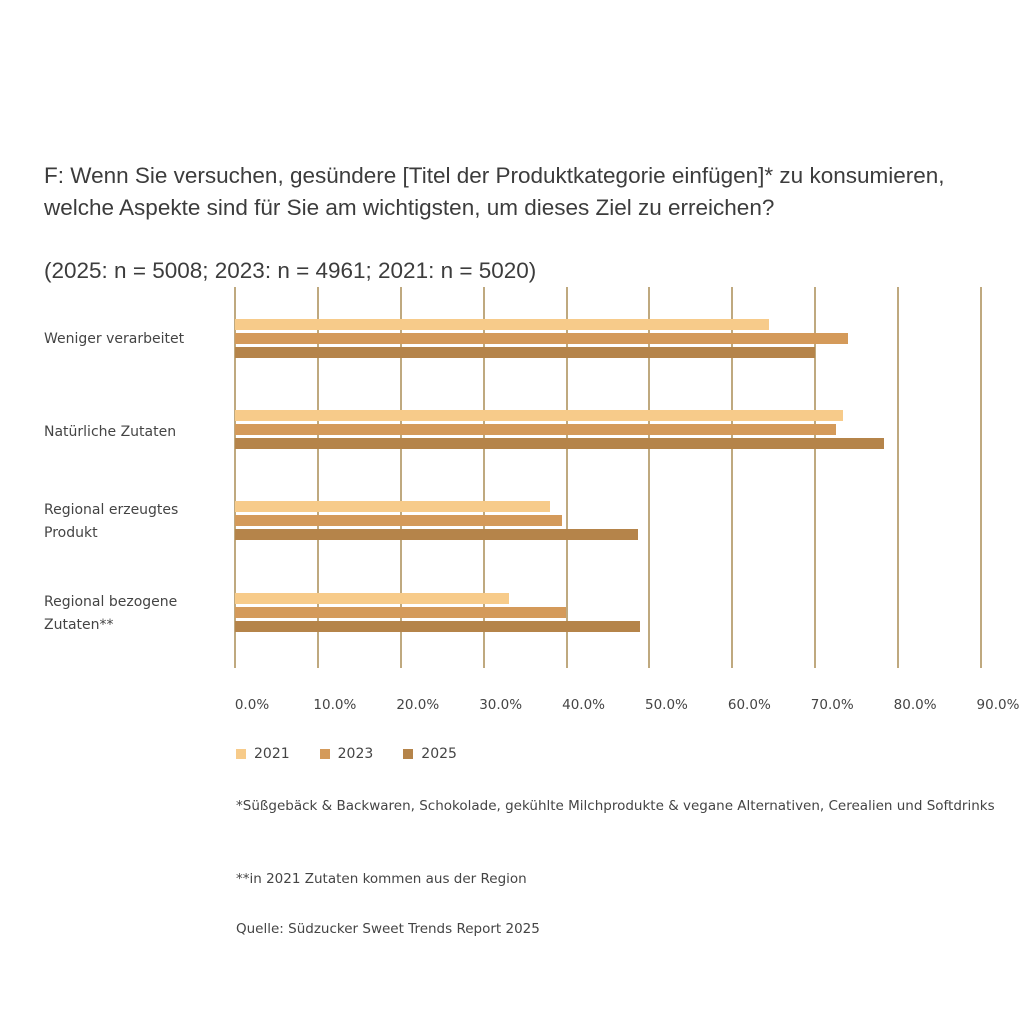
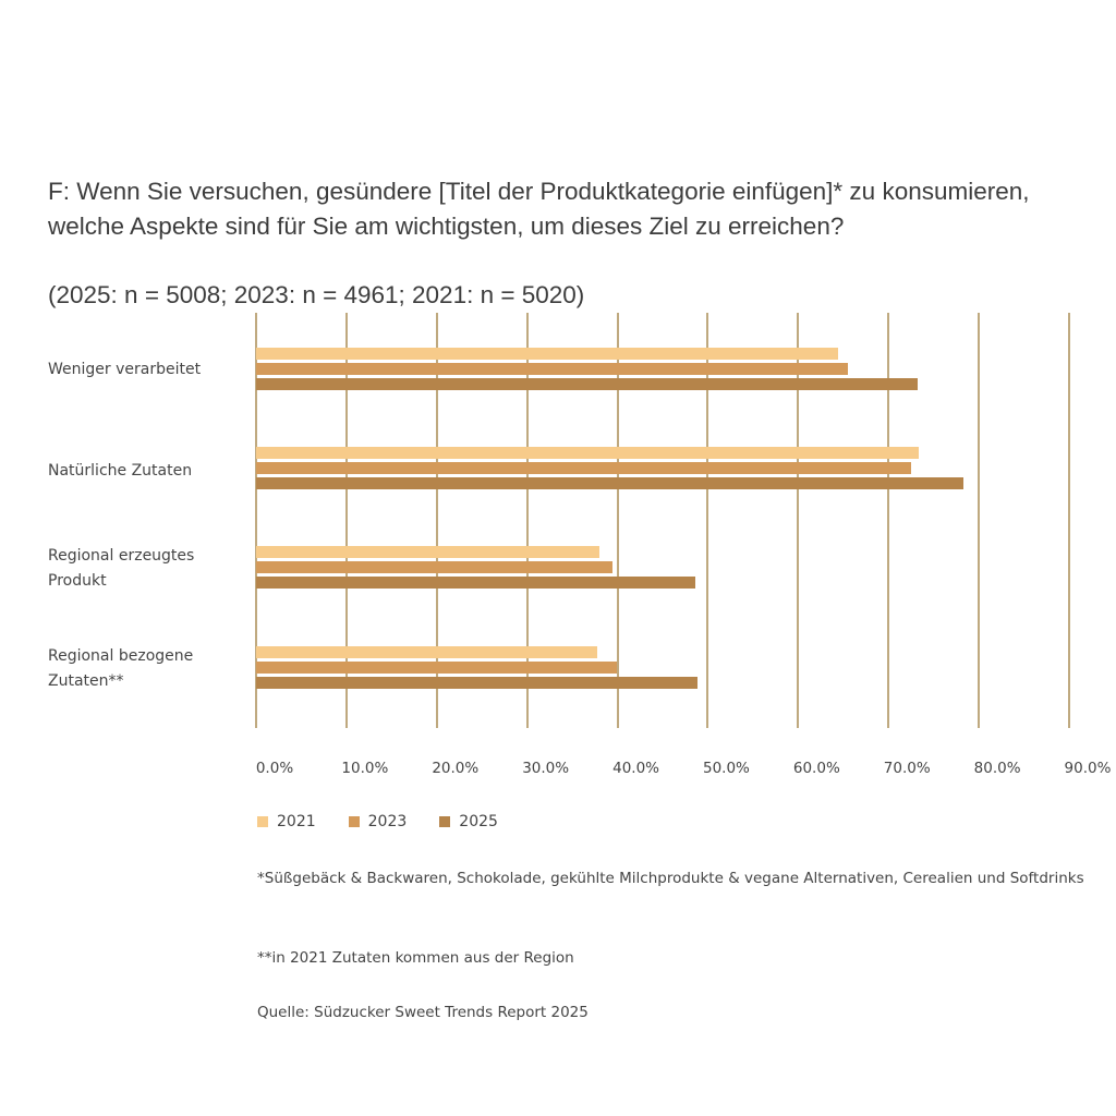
2023/Weniger verarbeitet: 74% -> 66%
2025/Weniger verarbeitet: 70% -> 73%
2021/Regional bezogene Zutaten**: 33% -> 38%
